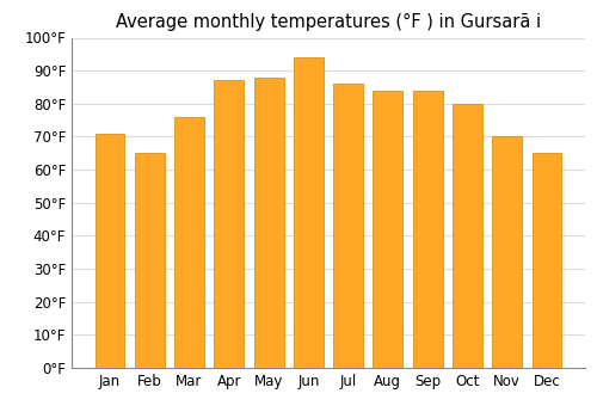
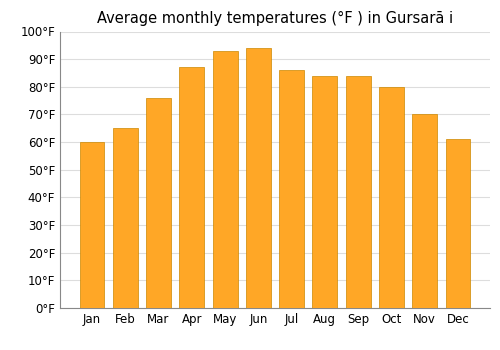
Jan: 71°F -> 60°F
May: 88°F -> 93°F
Dec: 65°F -> 61°F
